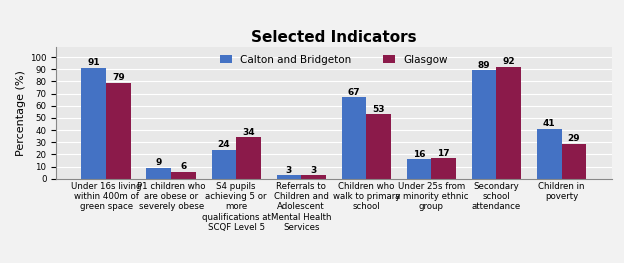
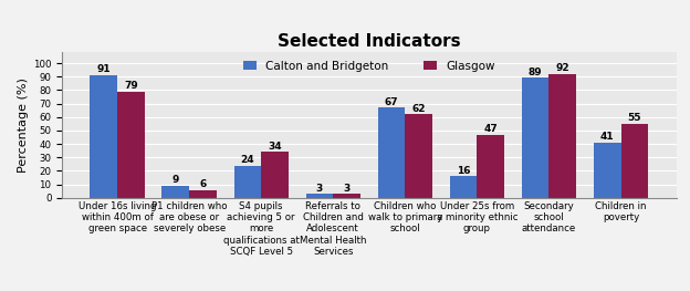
Glasgow/Children who walk to primary school: 53 -> 62
Glasgow/Under 25s from a minority ethnic group: 17 -> 47
Glasgow/Children in poverty: 29 -> 55
